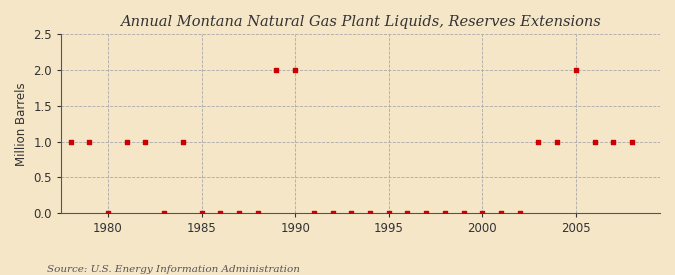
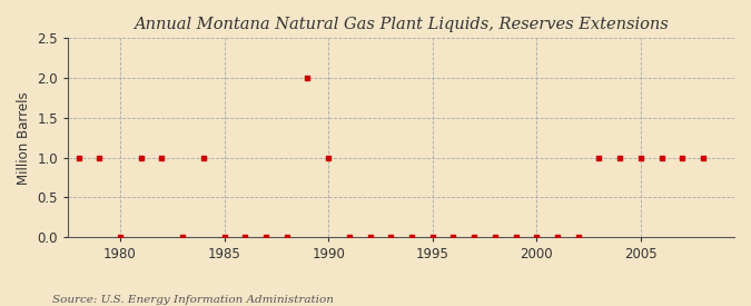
1990: 2 -> 1
2005: 2 -> 1
